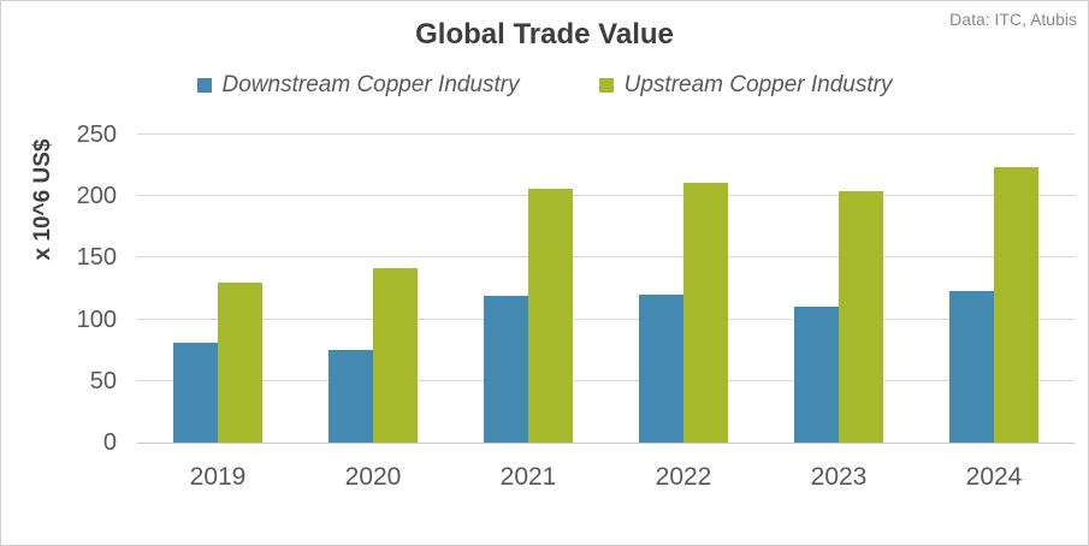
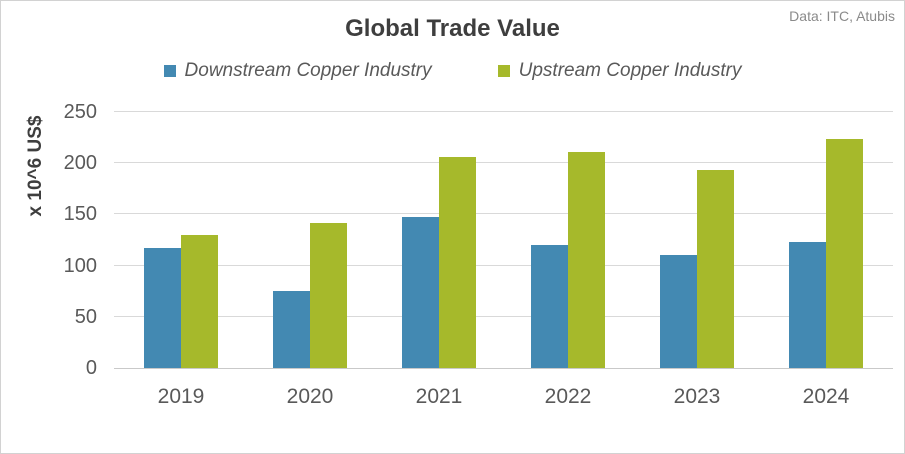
Downstream Copper Industry/2019: 81 -> 117
Downstream Copper Industry/2021: 119 -> 147
Upstream Copper Industry/2023: 204 -> 193
